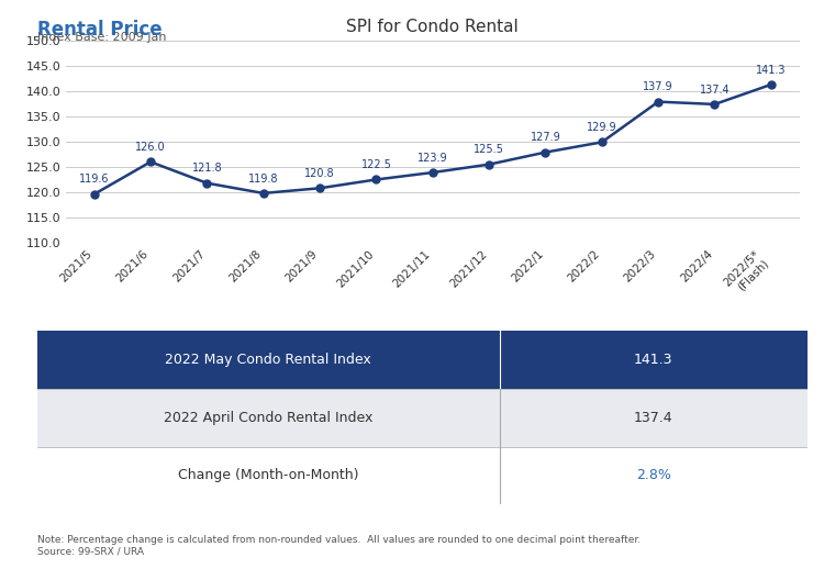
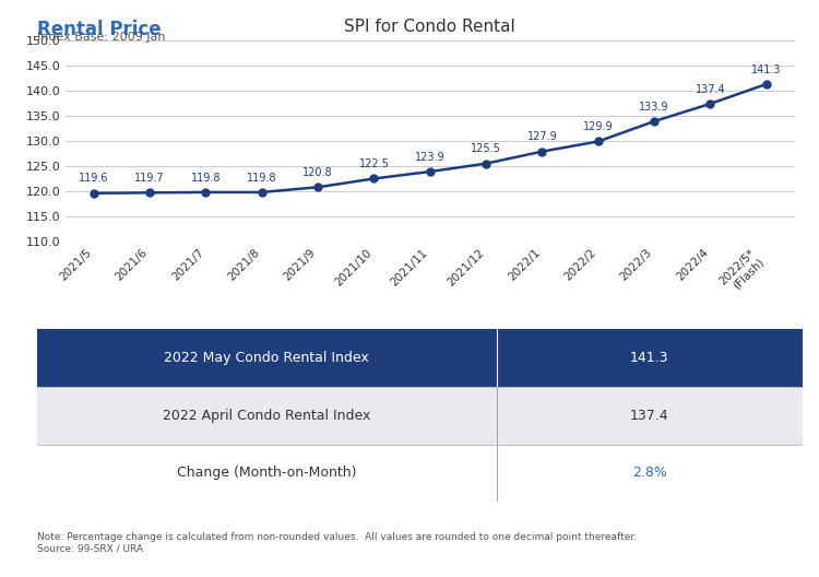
2021/6: 126.0 -> 119.7
2021/7: 121.8 -> 119.8
2022/3: 137.9 -> 133.9
